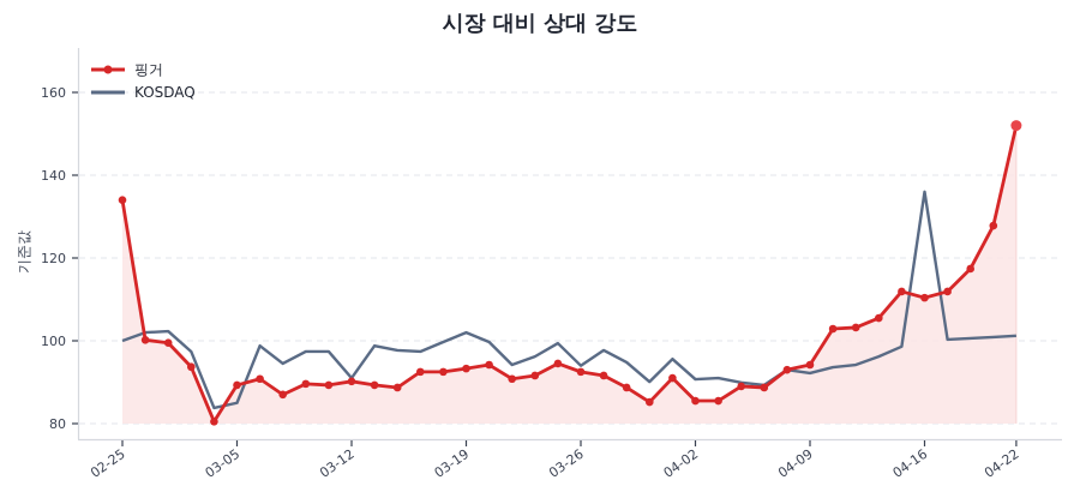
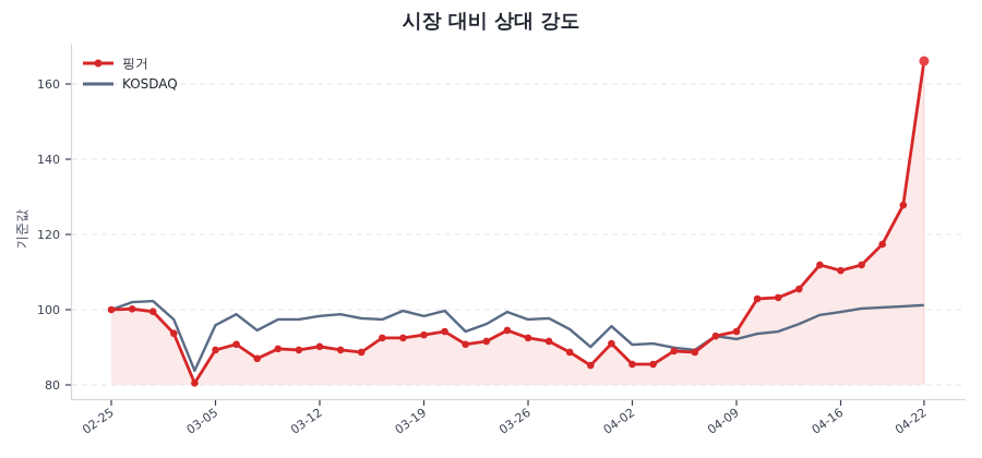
핑거/02-25: 134 -> 100
KOSDAQ/03-05: 85 -> 96
KOSDAQ/03-12: 91 -> 98
KOSDAQ/03-19: 102 -> 98
KOSDAQ/03-26: 94 -> 97
KOSDAQ/04-16: 136 -> 99
핑거/04-22: 152 -> 166
